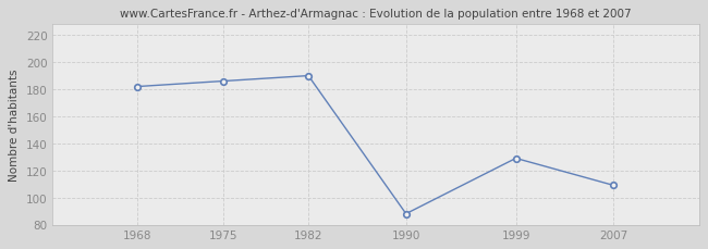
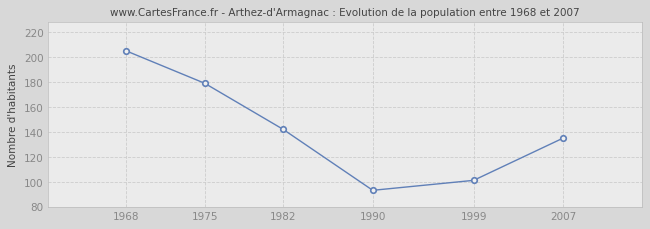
1968: 182 -> 205
1975: 186 -> 179
1982: 190 -> 142
1990: 88 -> 93
1999: 129 -> 101
2007: 109 -> 135
